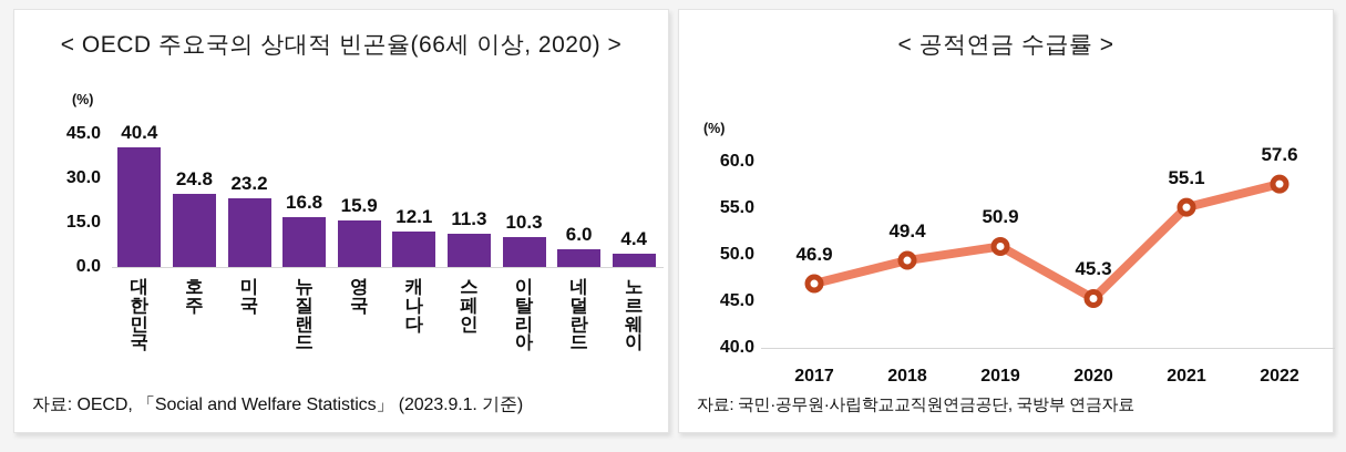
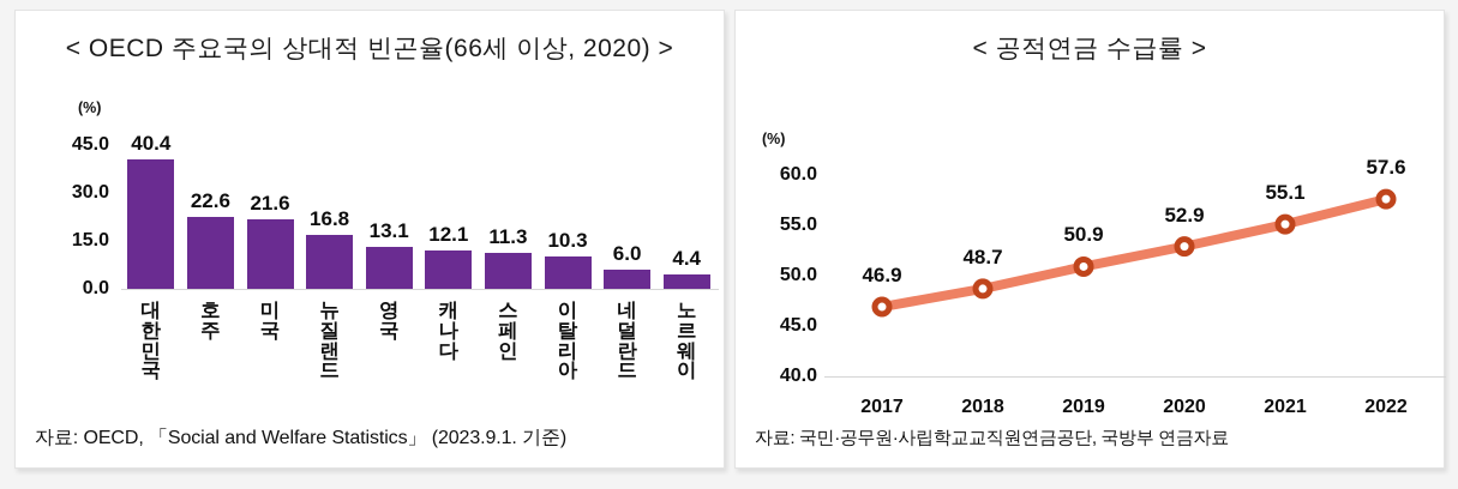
< OECD 주요국의 상대적 빈곤율(66세 이상, 2020) >/호주: 24.8 -> 22.6
< OECD 주요국의 상대적 빈곤율(66세 이상, 2020) >/미국: 23.2 -> 21.6
< OECD 주요국의 상대적 빈곤율(66세 이상, 2020) >/영국: 15.9 -> 13.1
< 공적연금 수급률 >/2018: 49.4 -> 48.7
< 공적연금 수급률 >/2020: 45.3 -> 52.9
